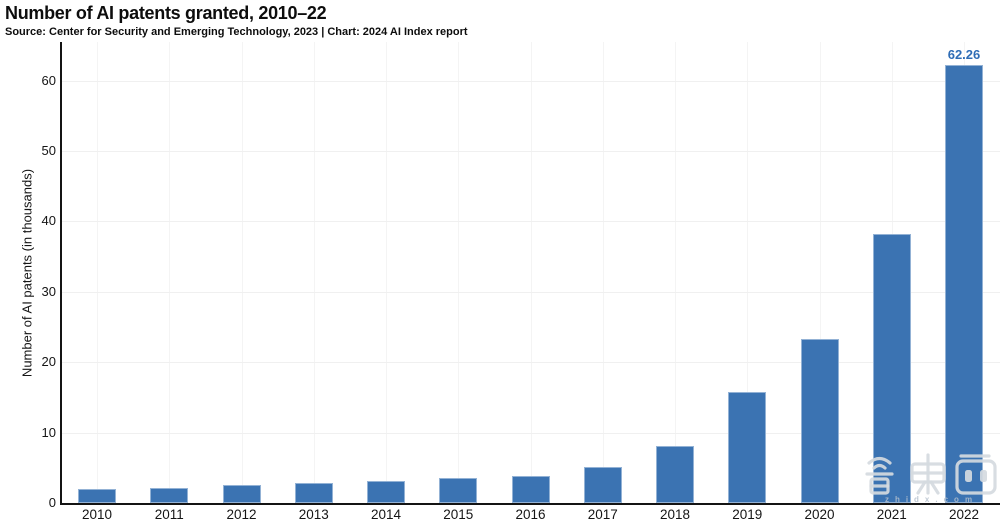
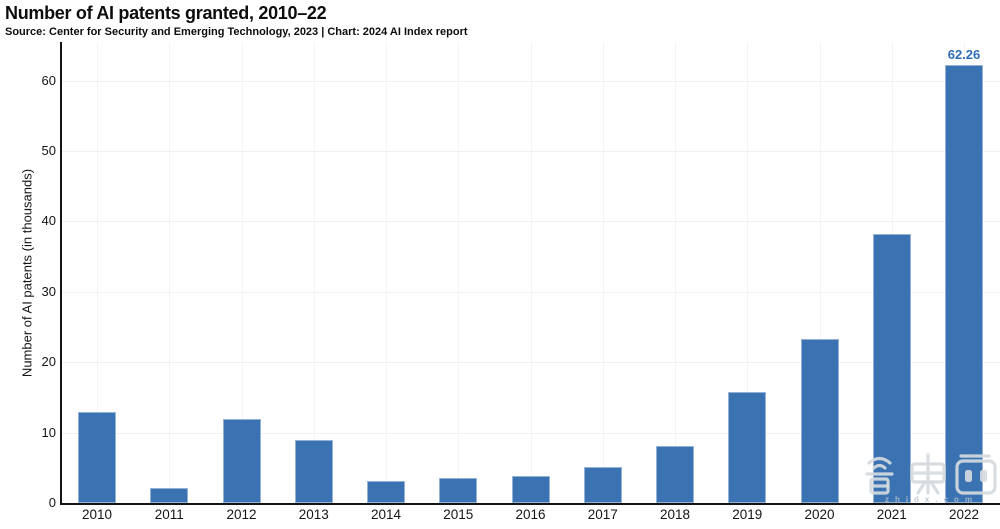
2010: 2 -> 13
2012: 3 -> 12
2013: 3 -> 9
